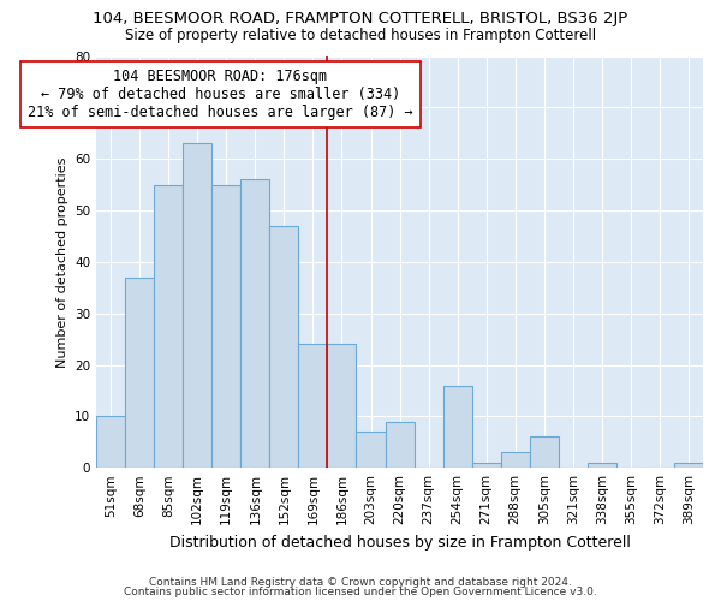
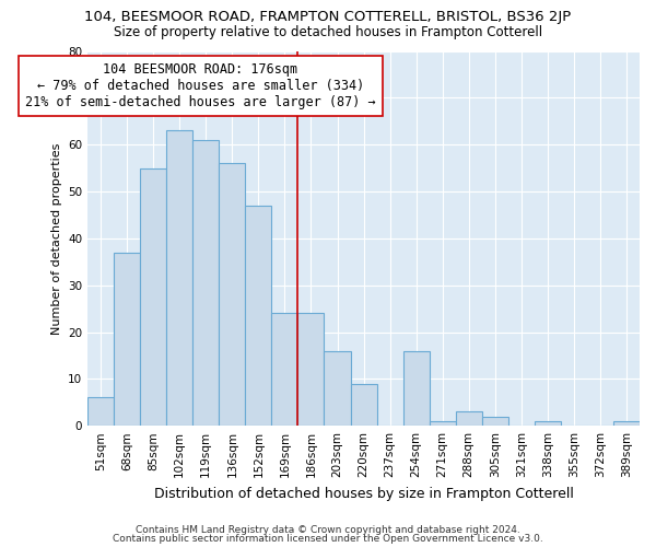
51sqm: 10 -> 6
119sqm: 55 -> 61
203sqm: 7 -> 16
305sqm: 6 -> 2
